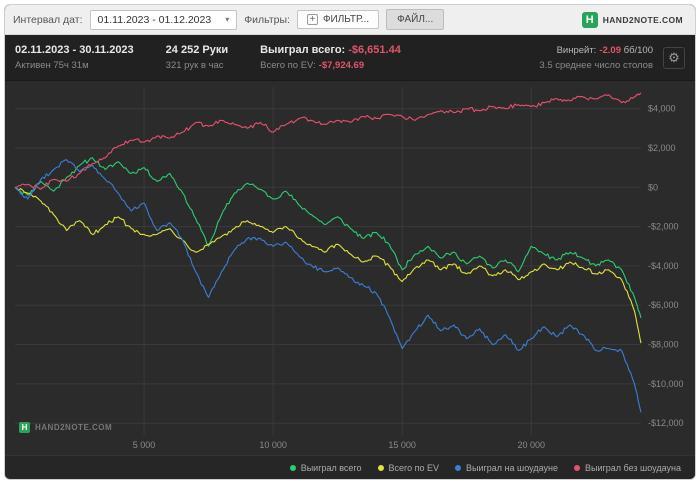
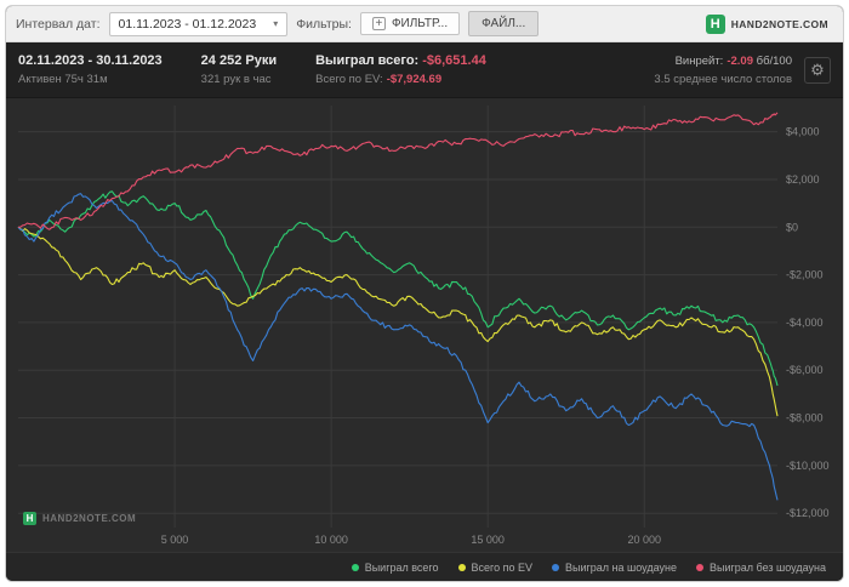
Всего по EV/5000: -$2400 -> -$1800
Выиграл на шоудауне/5000: -$800 -> -$1500
Выиграл без шоудауна/10000: $2800 -> $3400
Выиграл всего/20000: -$3000 -> -$3800
